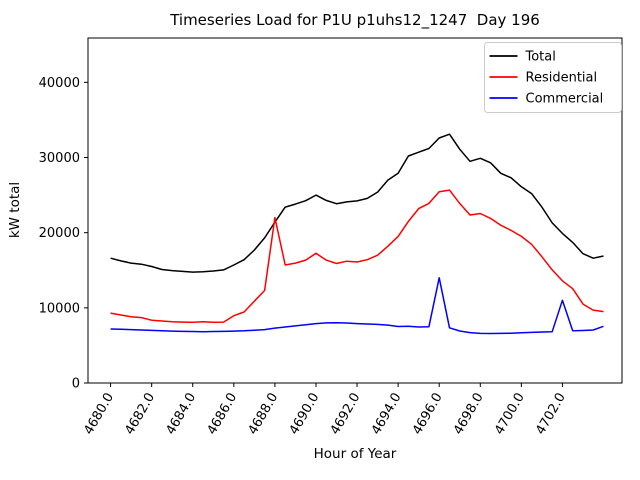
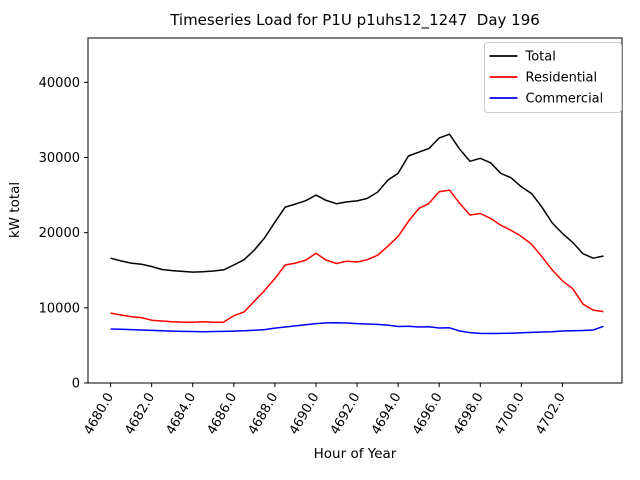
Residential/4688.0: 22000 -> 14000
Commercial/4696.0: 14000 -> 7000
Commercial/4702.0: 11000 -> 7000
